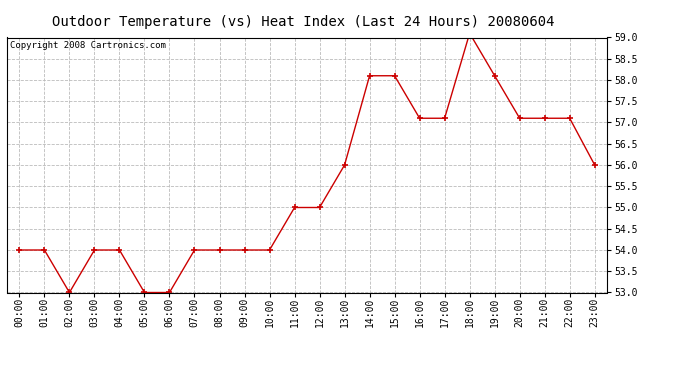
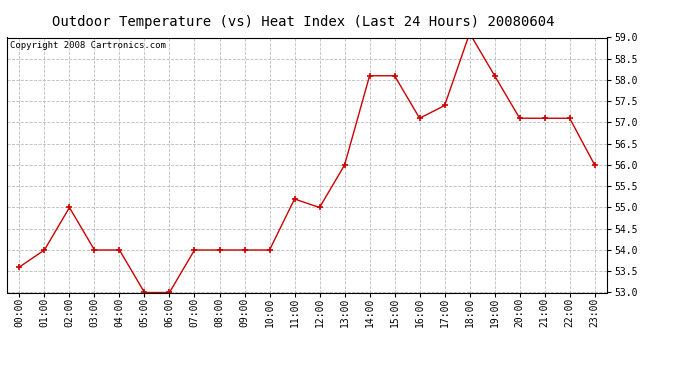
00:00: 54.0 -> 53.6
02:00: 53.0 -> 55.0
11:00: 55.0 -> 55.2
17:00: 57.1 -> 57.4
